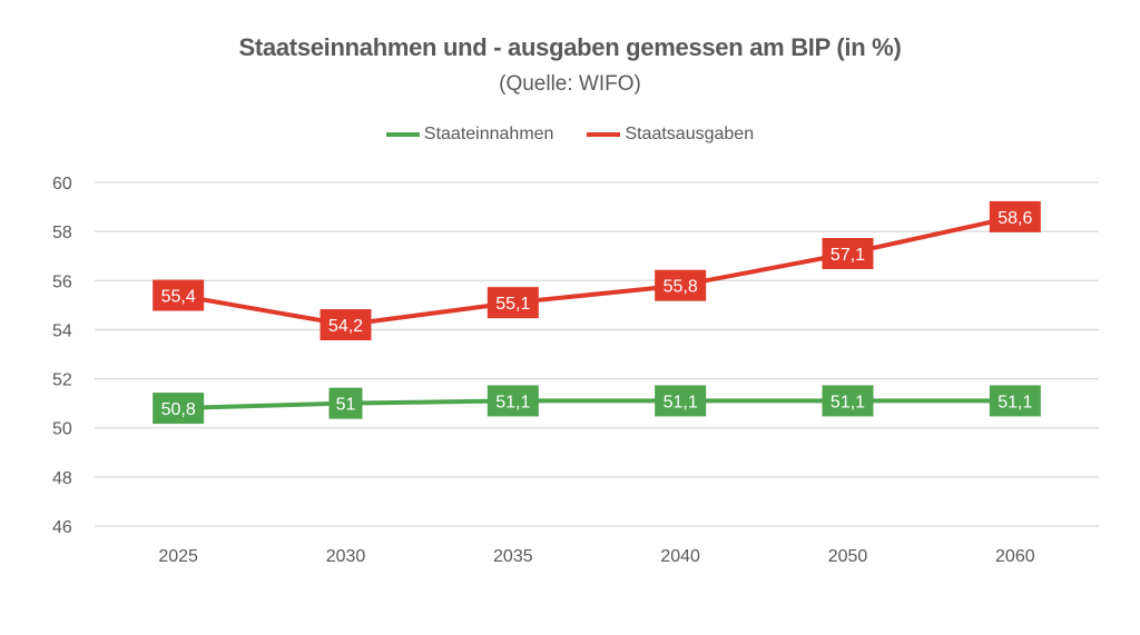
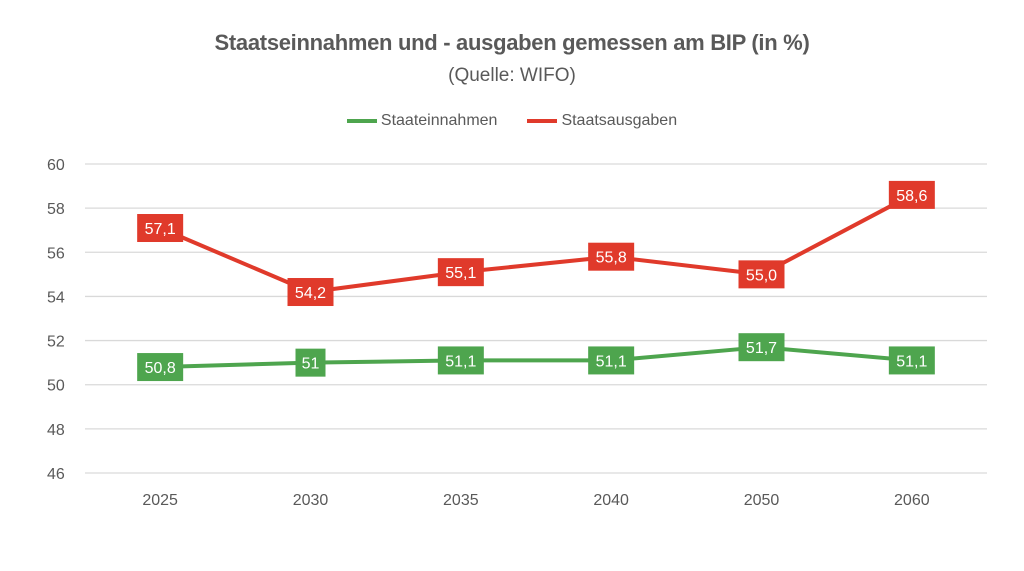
Staatsausgaben/2025: 55,4 -> 57,1
Staateinnahmen/2050: 51,1 -> 51,7
Staatsausgaben/2050: 57,1 -> 55,0
